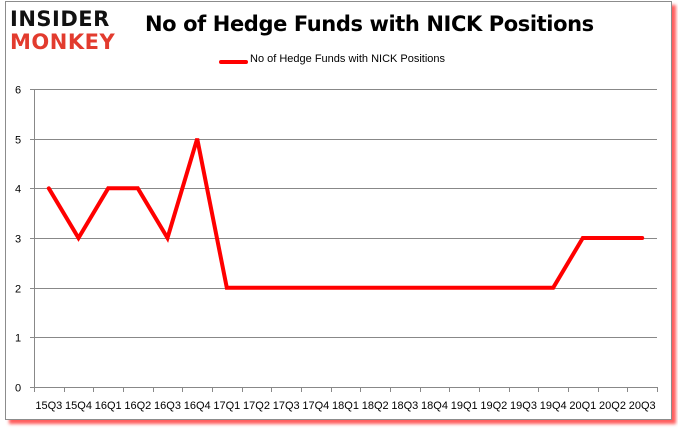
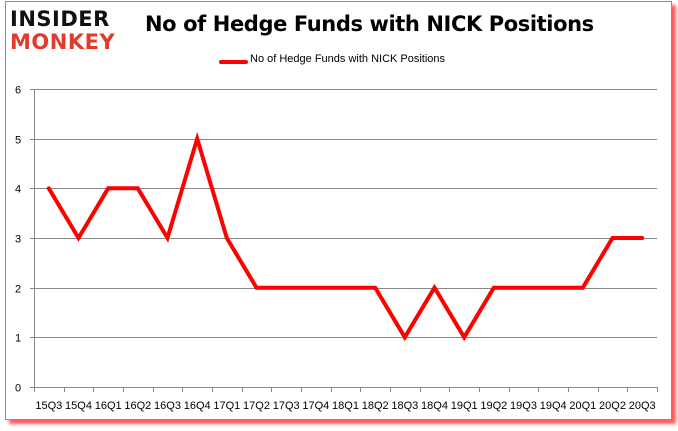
17Q1: 2 -> 3
18Q3: 2 -> 1
19Q1: 2 -> 1
20Q1: 3 -> 2
